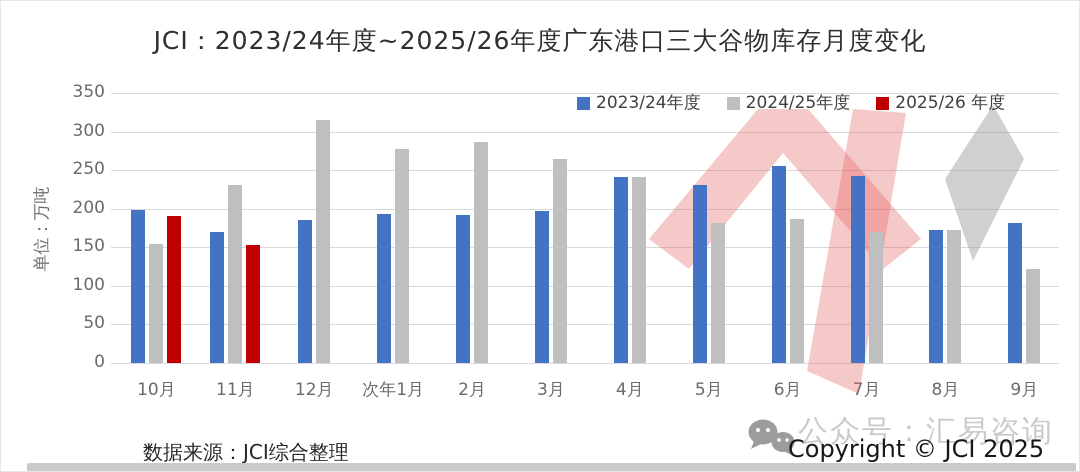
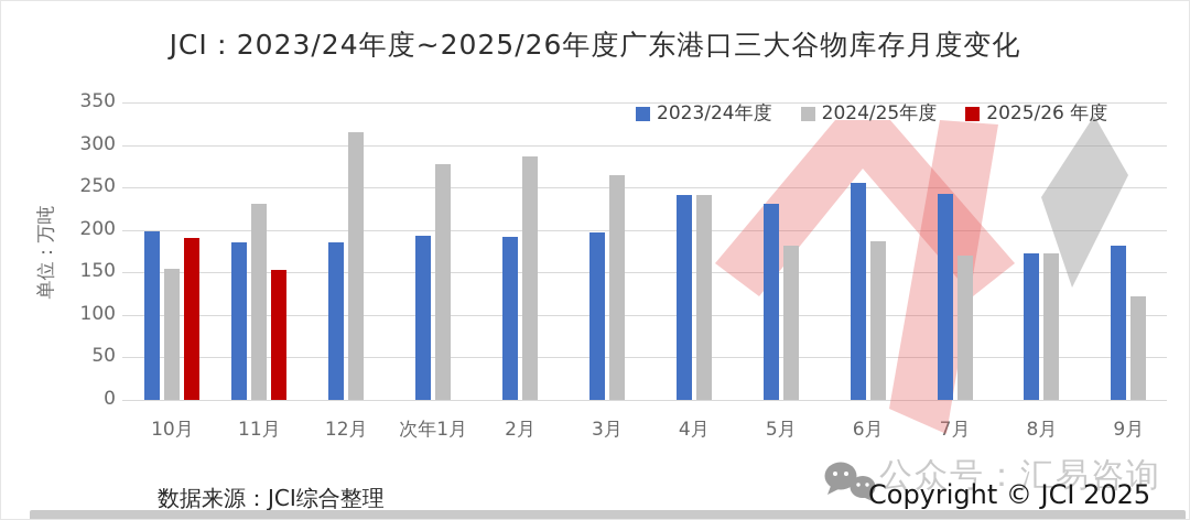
2023/24年度/11月: 170 -> 180
